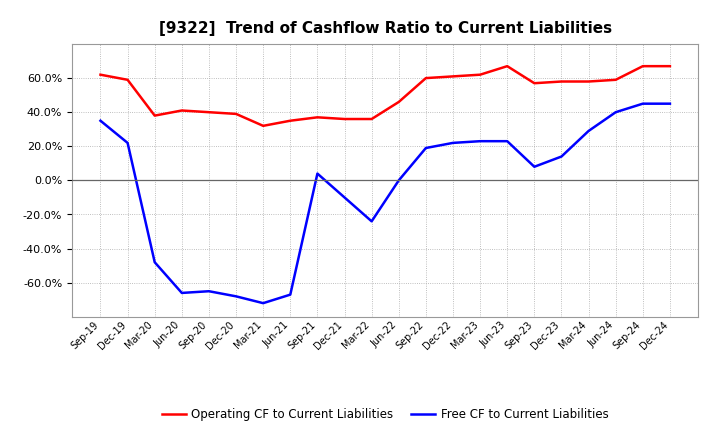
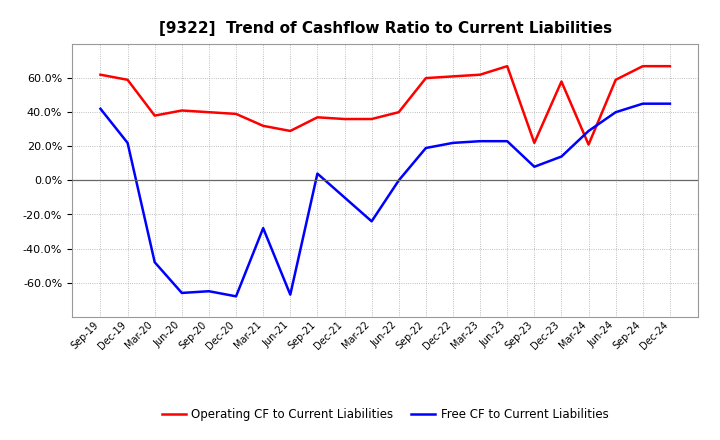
Free CF to Current Liabilities/Sep-19: 35% -> 42%
Free CF to Current Liabilities/Mar-21: -72% -> -28%
Operating CF to Current Liabilities/Jun-21: 35% -> 29%
Operating CF to Current Liabilities/Jun-22: 46% -> 40%
Operating CF to Current Liabilities/Sep-23: 57% -> 22%
Operating CF to Current Liabilities/Mar-24: 58% -> 21%
